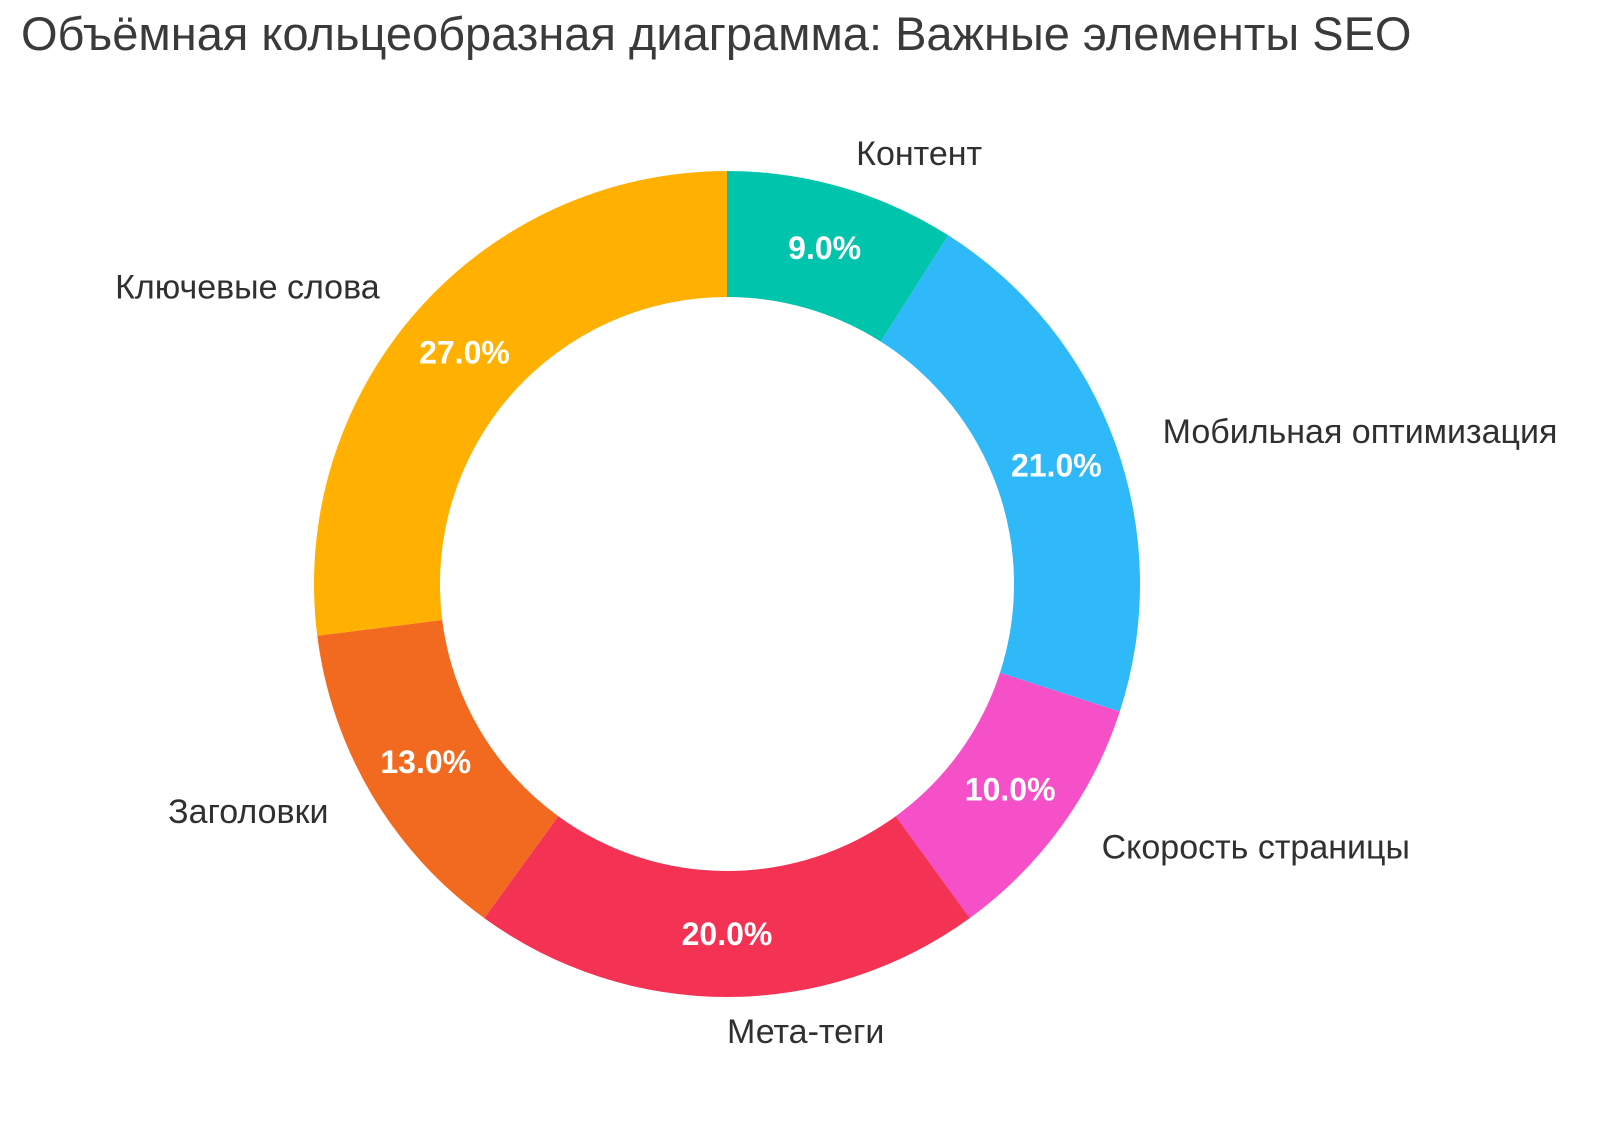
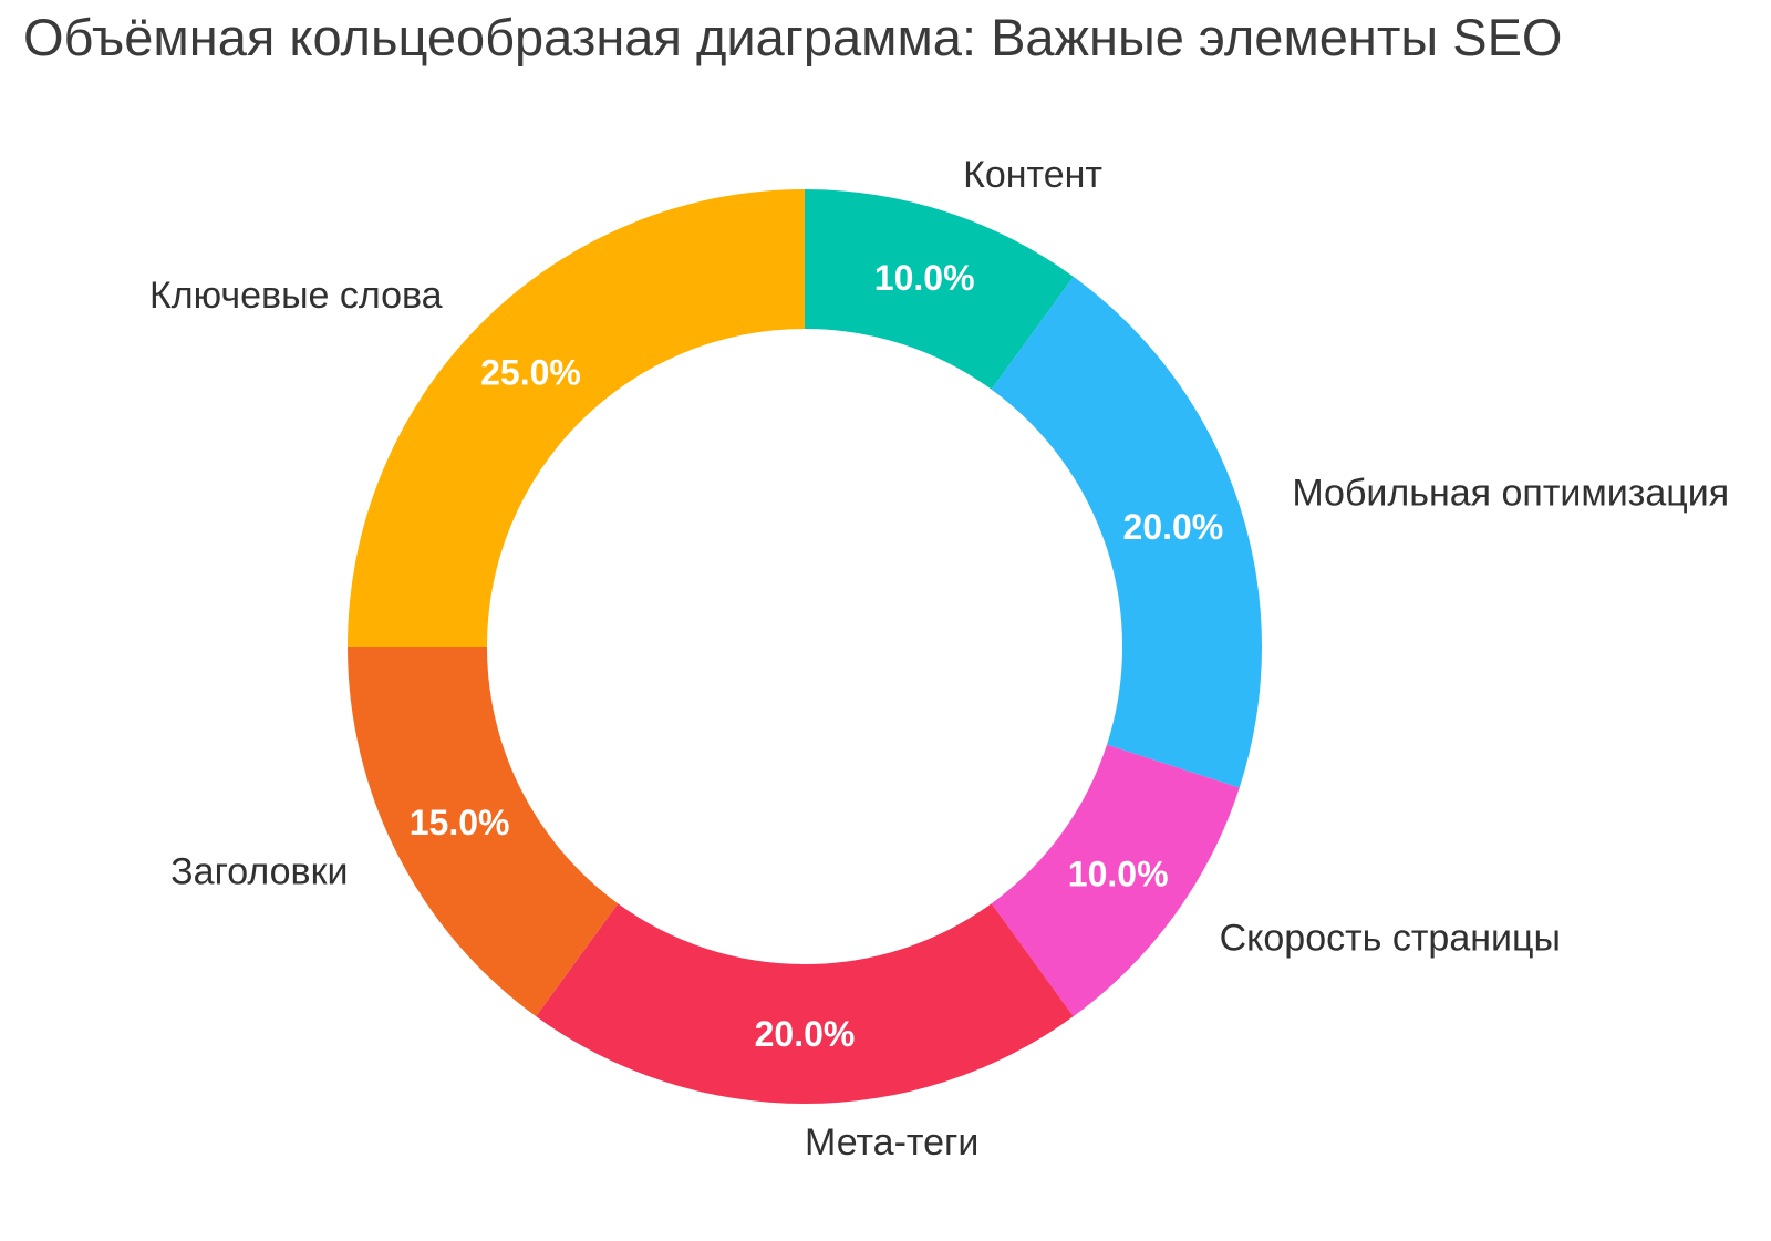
Контент: 9.0% -> 10.0%
Мобильная оптимизация: 21.0% -> 20.0%
Заголовки: 13.0% -> 15.0%
Ключевые слова: 27.0% -> 25.0%
